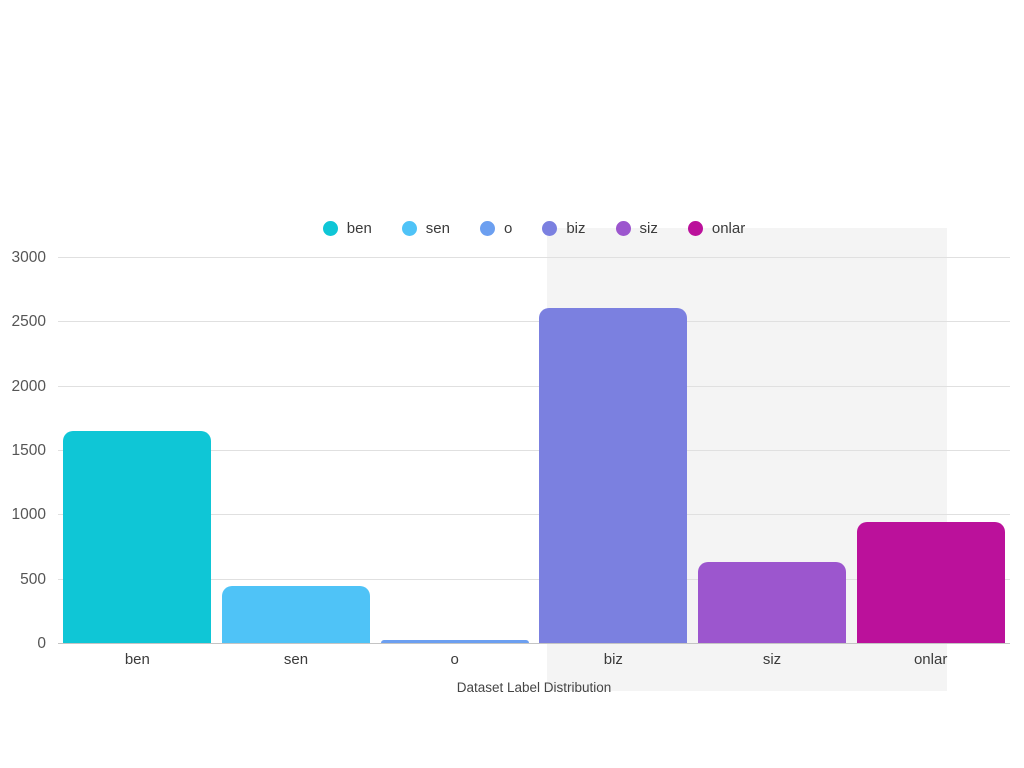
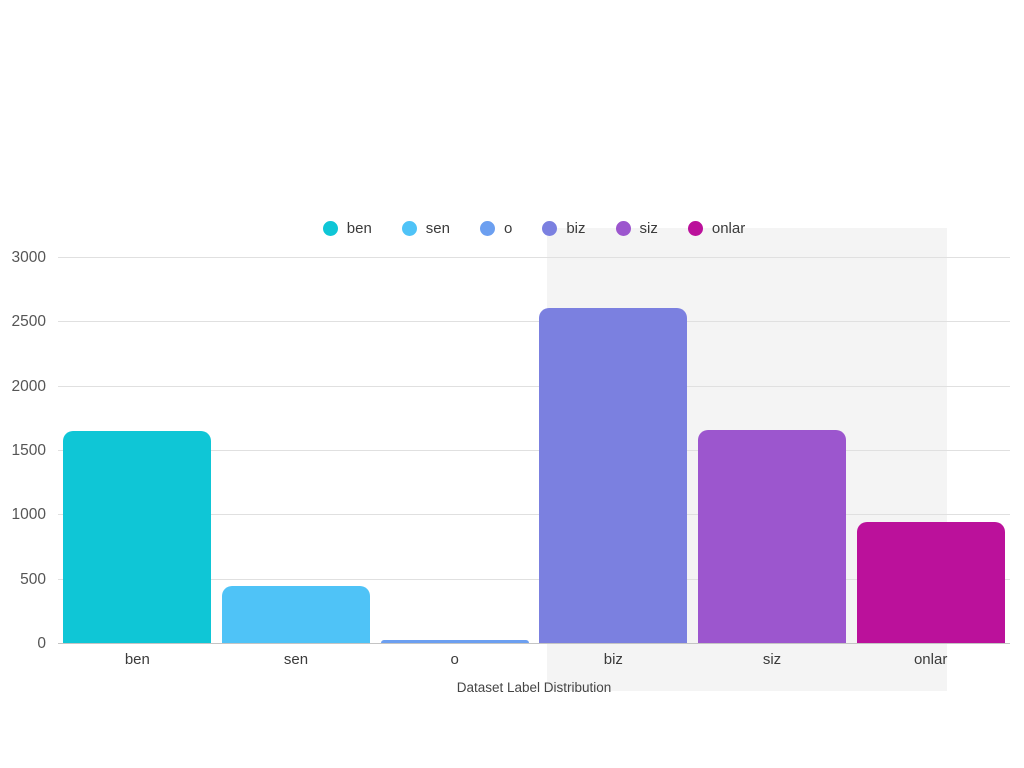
siz: 630 -> 1660
